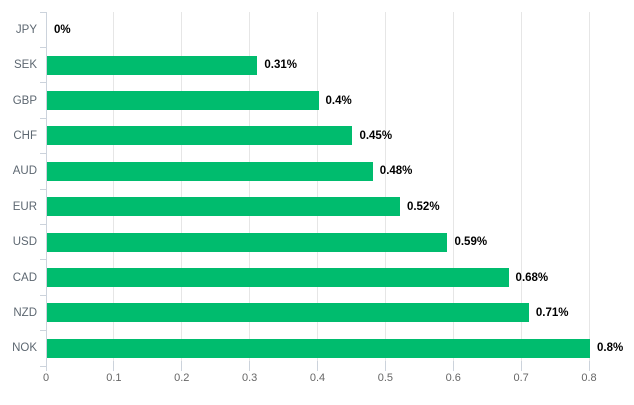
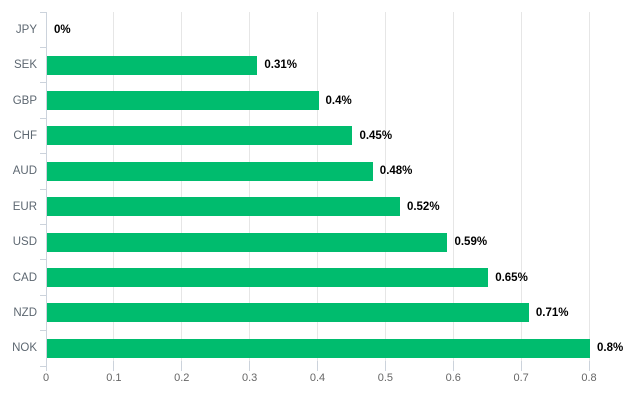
CAD: 0.68% -> 0.65%
